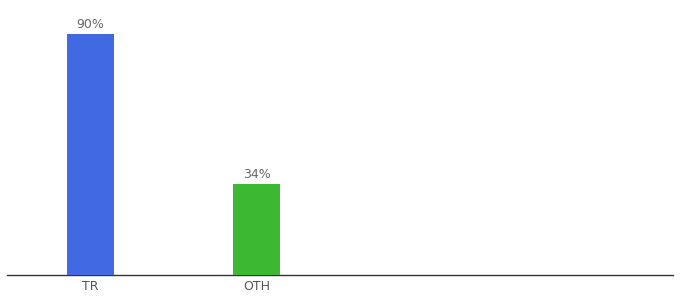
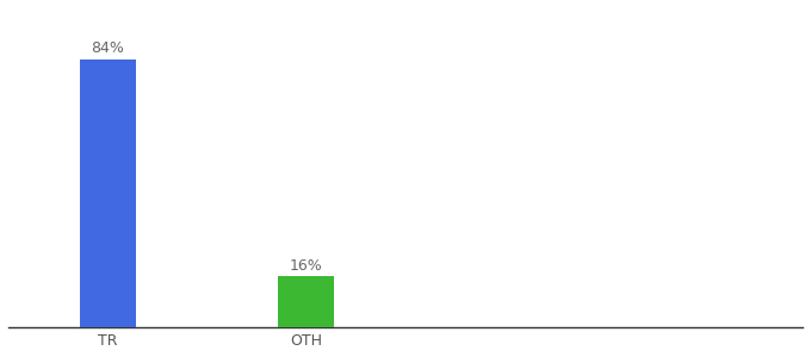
TR: 90% -> 84%
OTH: 34% -> 16%
